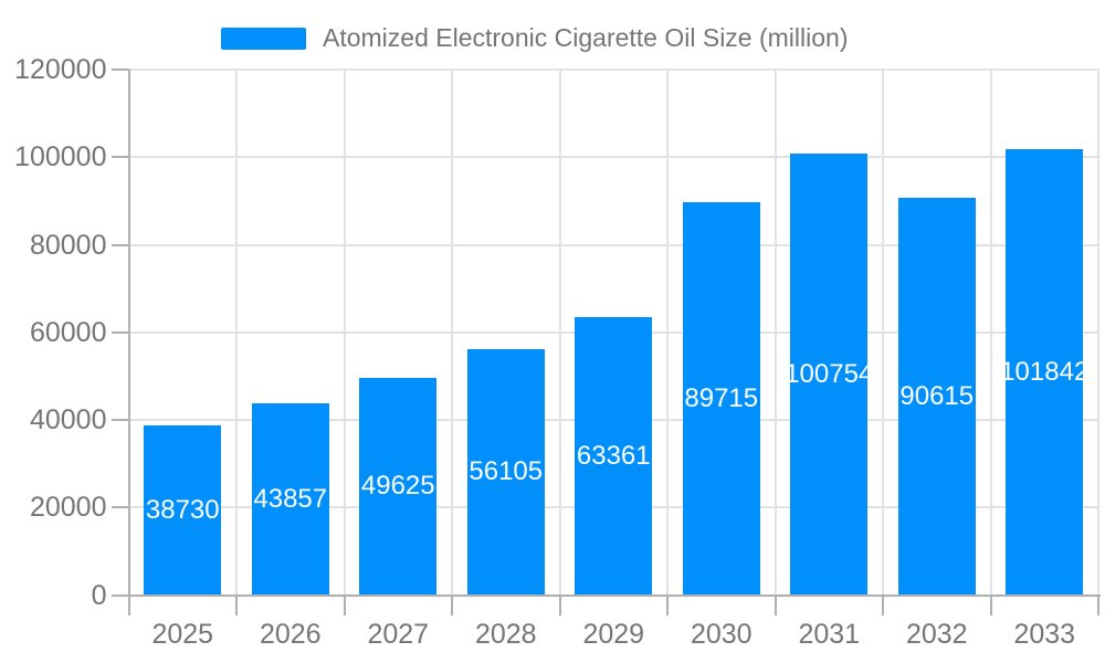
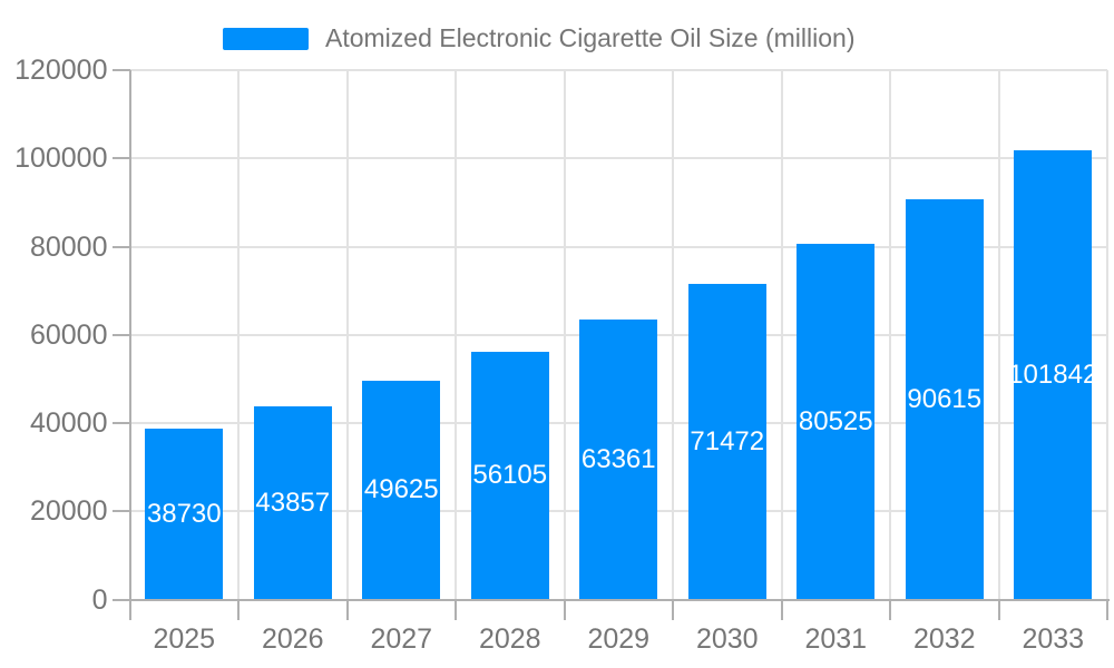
2030: 89715 -> 71472
2031: 100754 -> 80525
